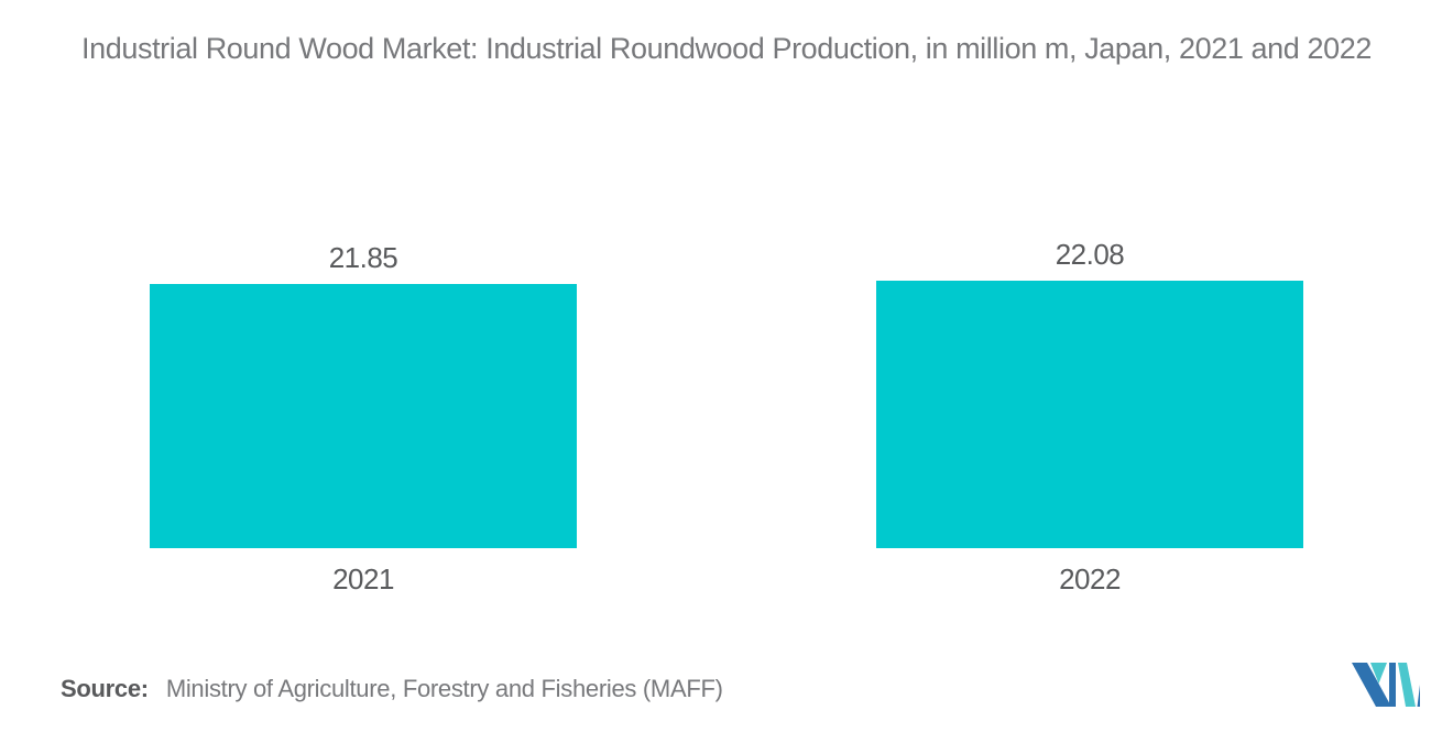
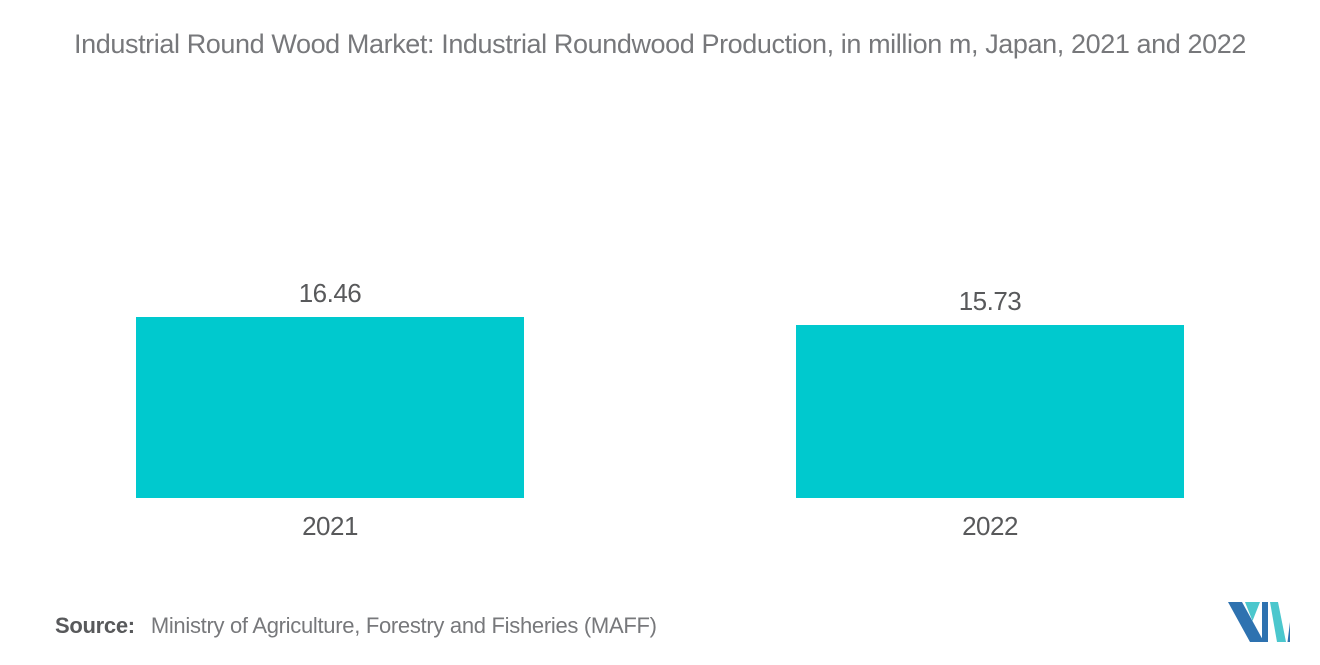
2021: 21.85 -> 16.46
2022: 22.08 -> 15.73
